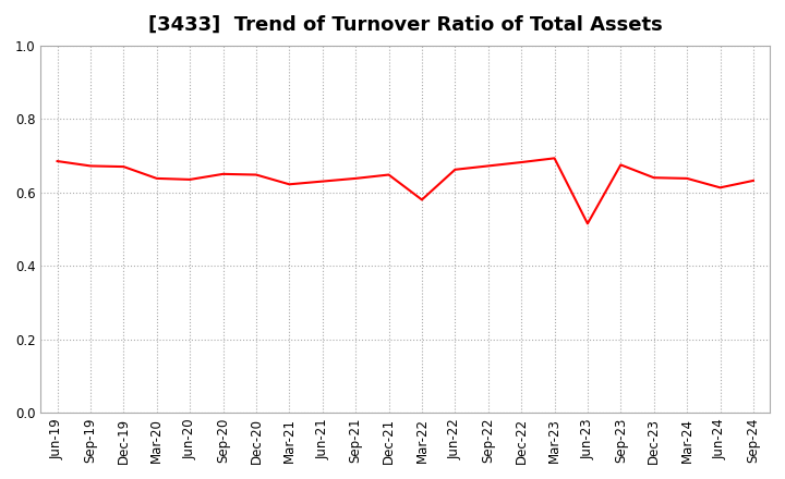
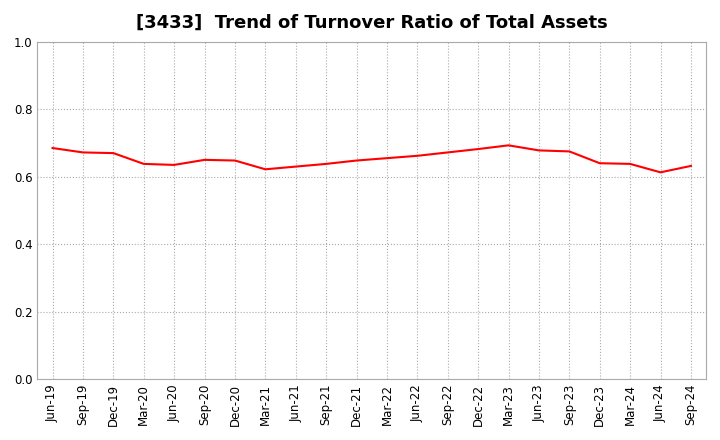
Mar-22: 0.580 -> 0.655
Jun-23: 0.515 -> 0.678
